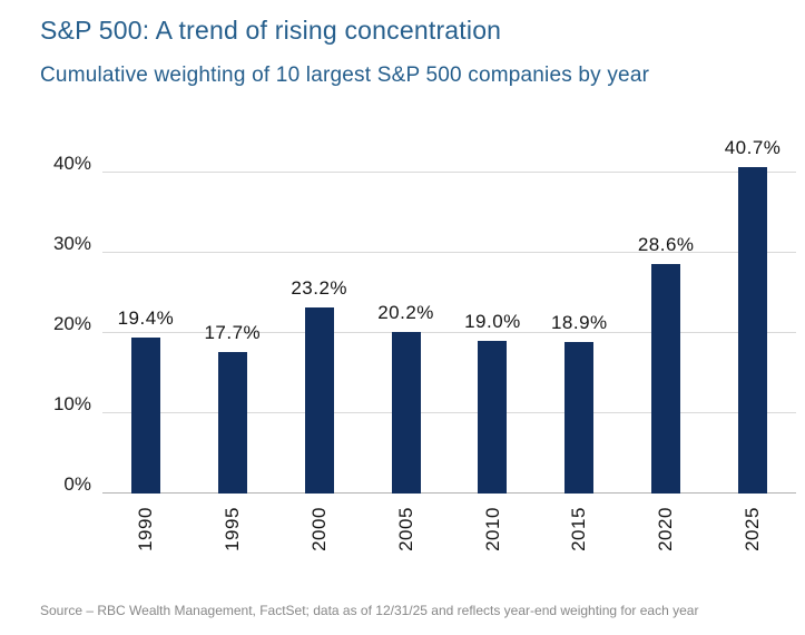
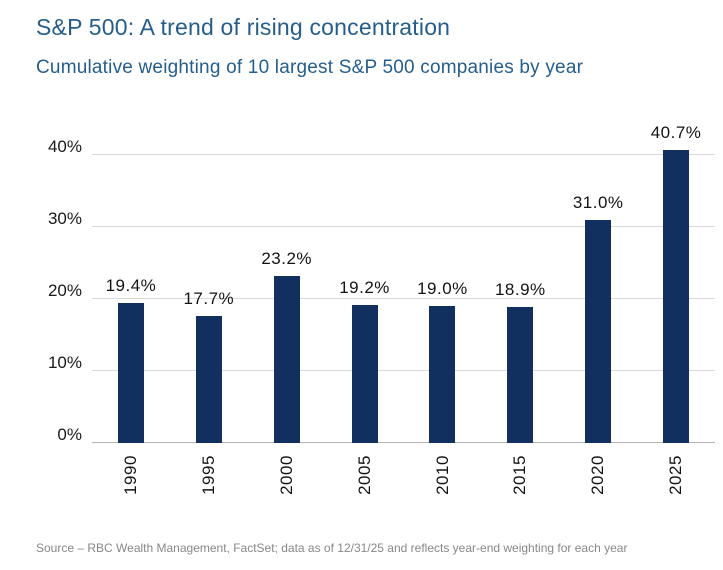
2005: 20.2% -> 19.2%
2020: 28.6% -> 31.0%
